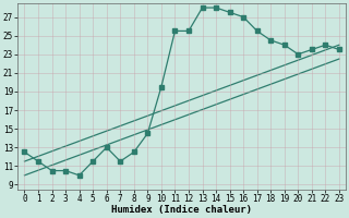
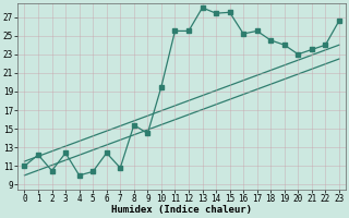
0: 12.5 -> 11.0
1: 11.5 -> 12.2
3: 10.5 -> 12.4
5: 11.5 -> 10.4
6: 13.0 -> 12.4
7: 11.5 -> 10.8
8: 12.5 -> 15.4
14: 28.0 -> 27.4
16: 27.0 -> 25.2
23: 23.5 -> 26.6
